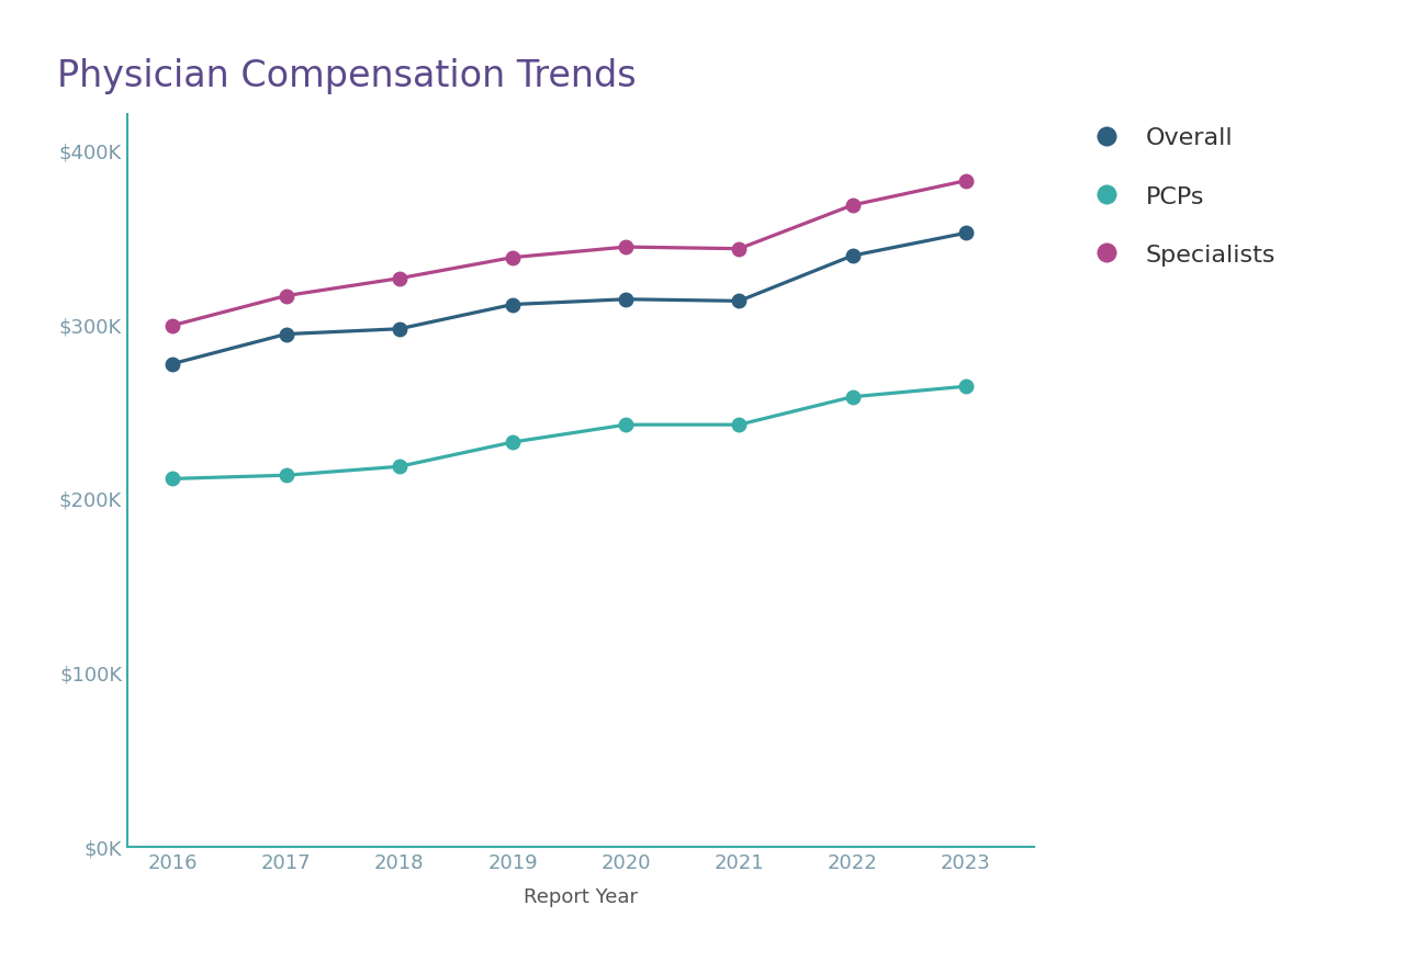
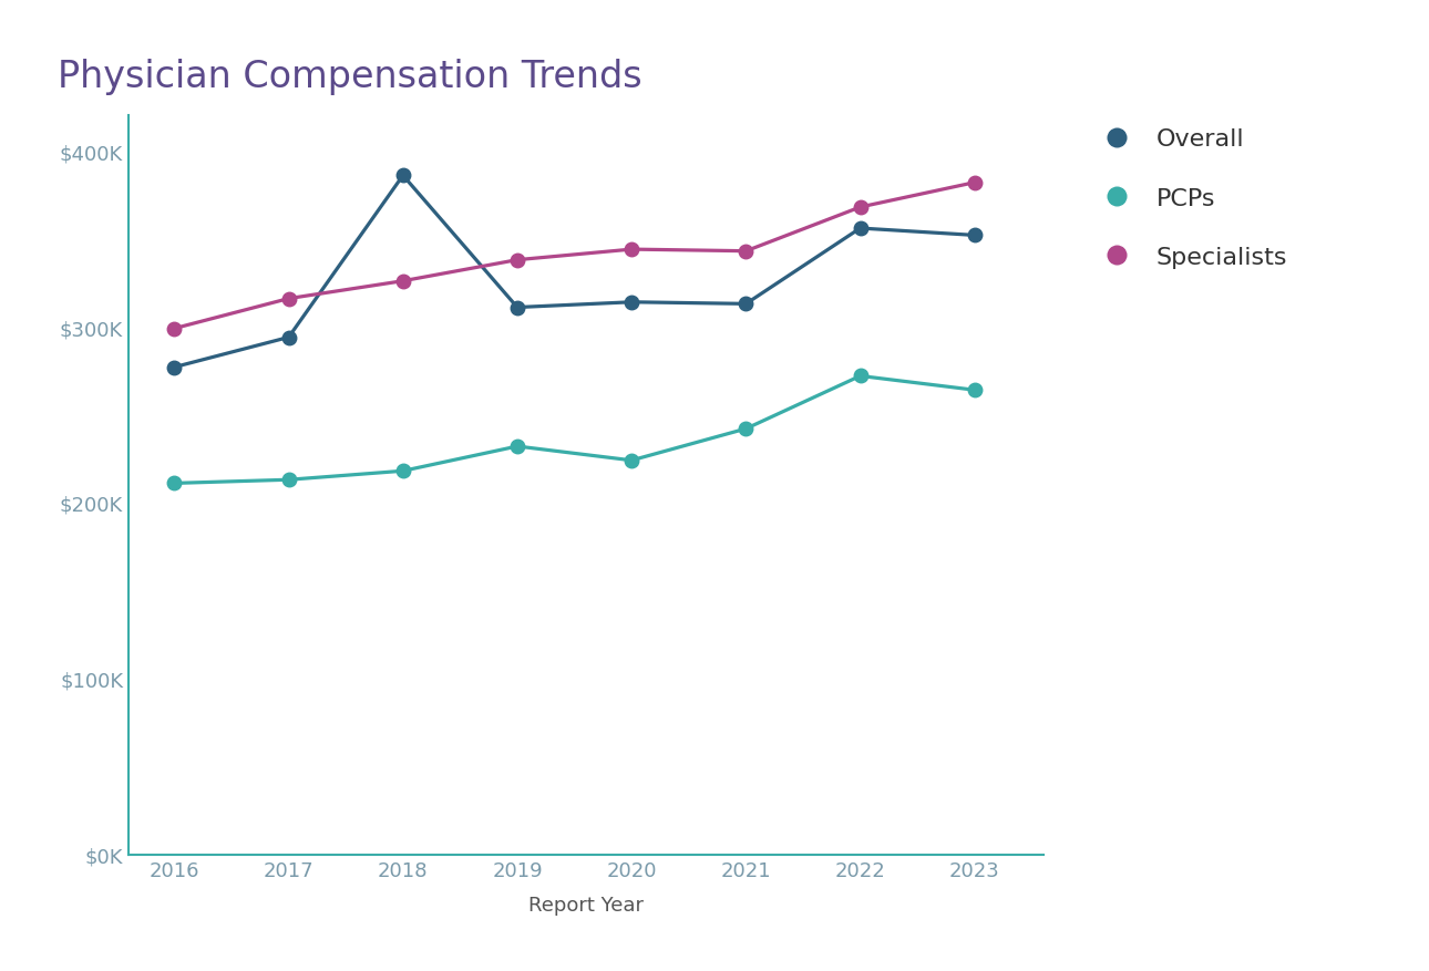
Overall/2018: $297K -> $386K
PCPs/2020: $242K -> $224K
Overall/2022: $339K -> $356K
PCPs/2022: $258K -> $272K
